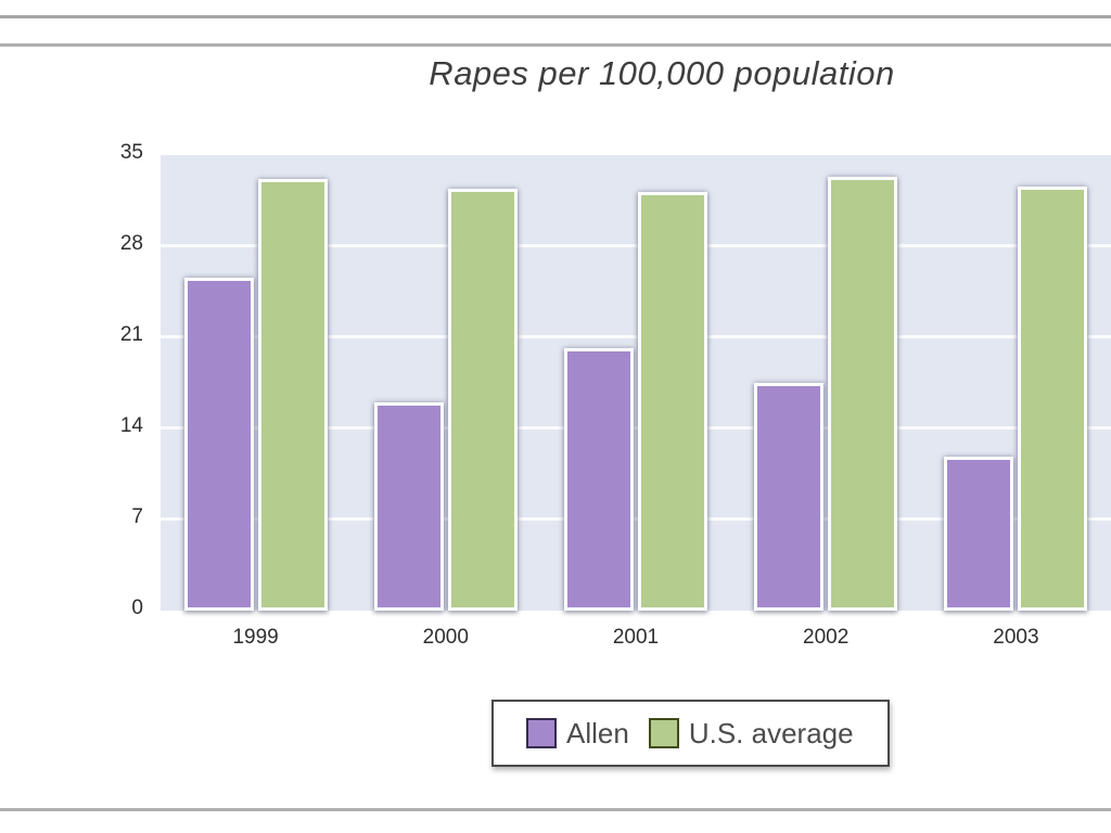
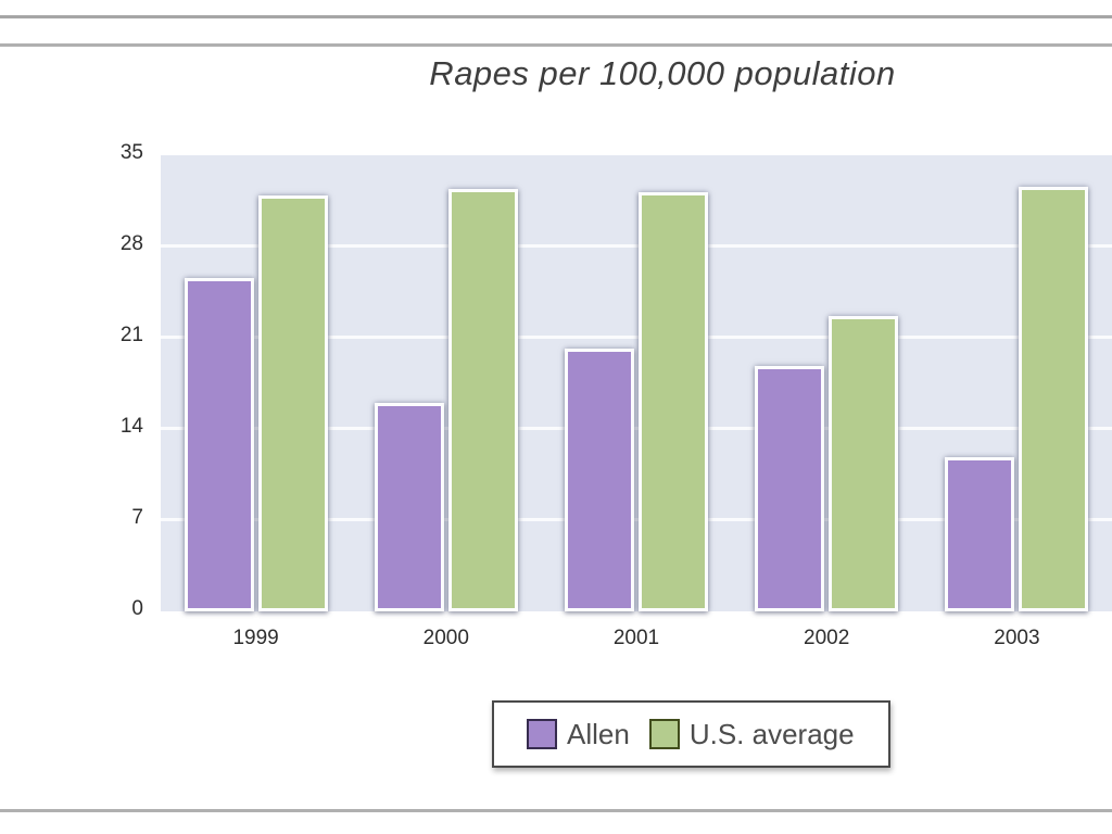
U.S. average/1999: 33.2 -> 31.9
Allen/2002: 17.5 -> 18.8
U.S. average/2002: 33.3 -> 22.7
